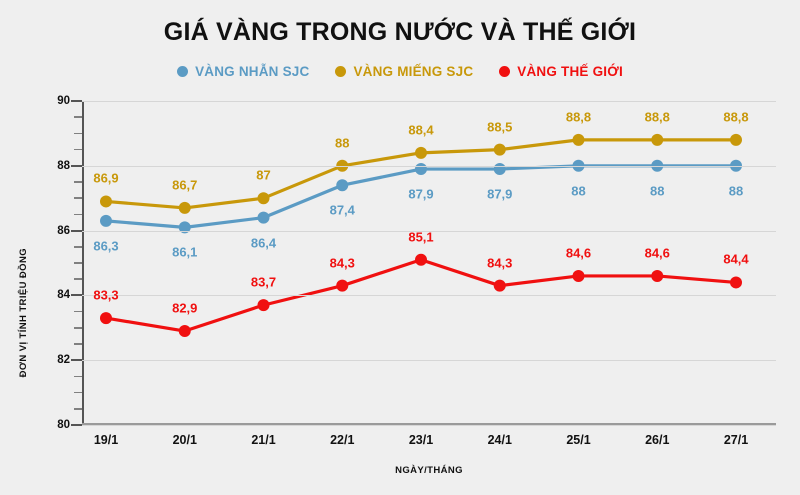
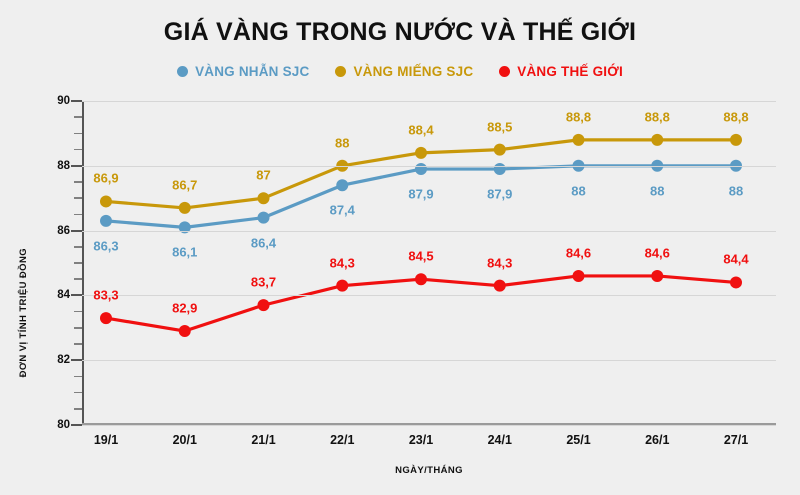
VÀNG THẾ GIỚI/23/1: 85,1 -> 84,5
